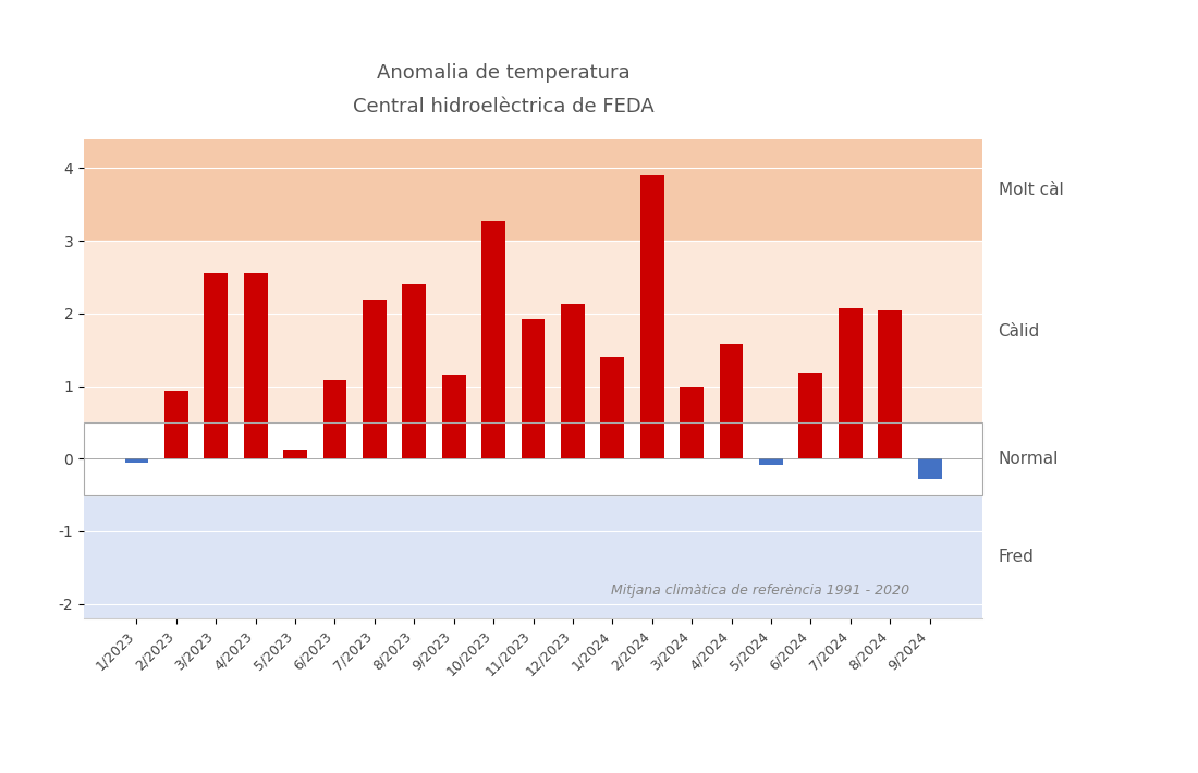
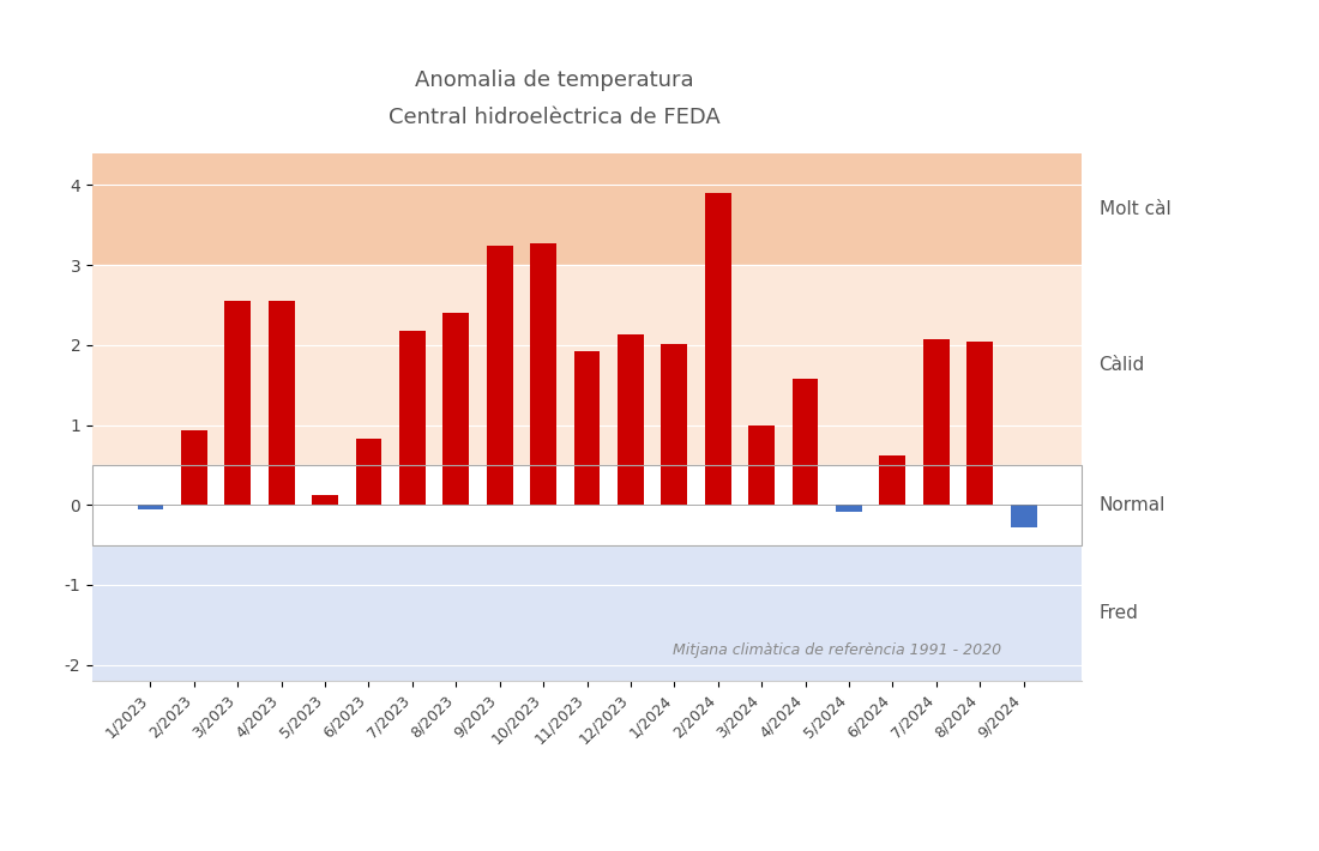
6/2023: 1.08 -> 0.83
9/2023: 1.16 -> 3.25
1/2024: 1.40 -> 2.02
6/2024: 1.18 -> 0.62
